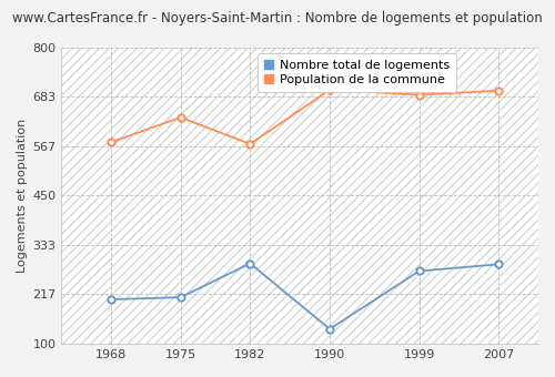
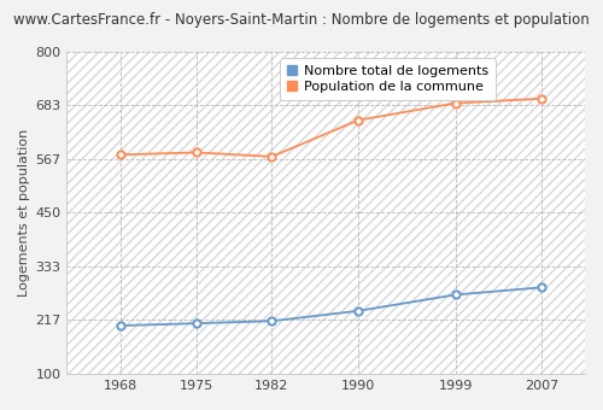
Population de la commune/1975: 635 -> 581
Nombre total de logements/1982: 290 -> 215
Nombre total de logements/1990: 135 -> 237
Population de la commune/1990: 700 -> 651
